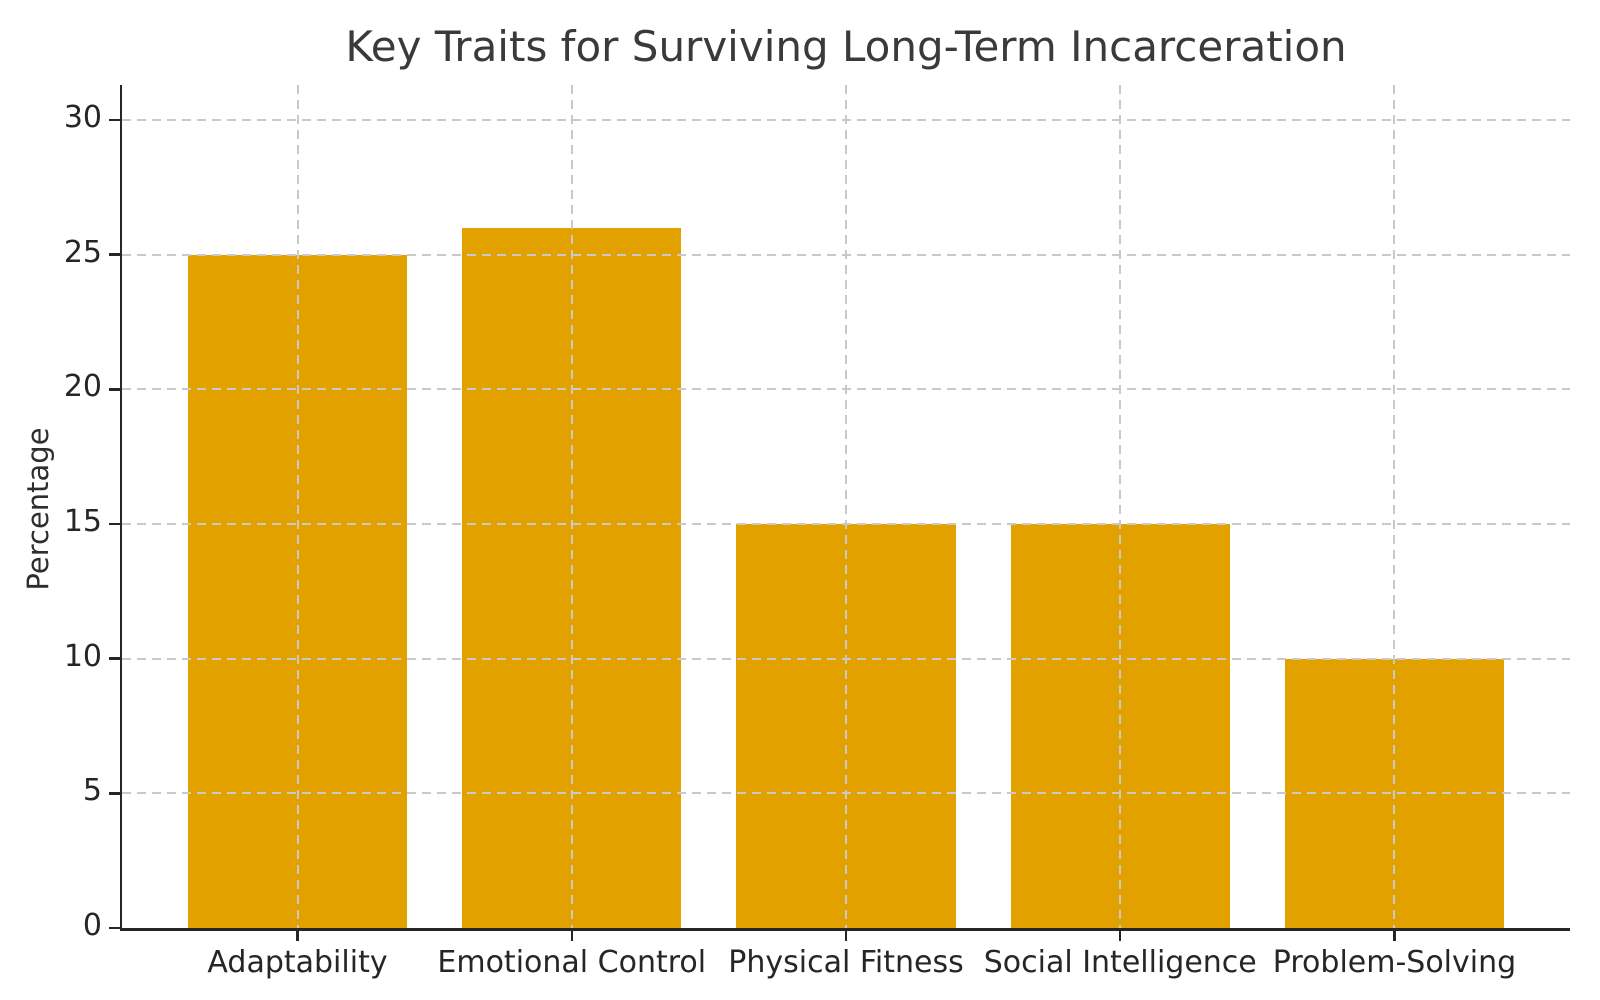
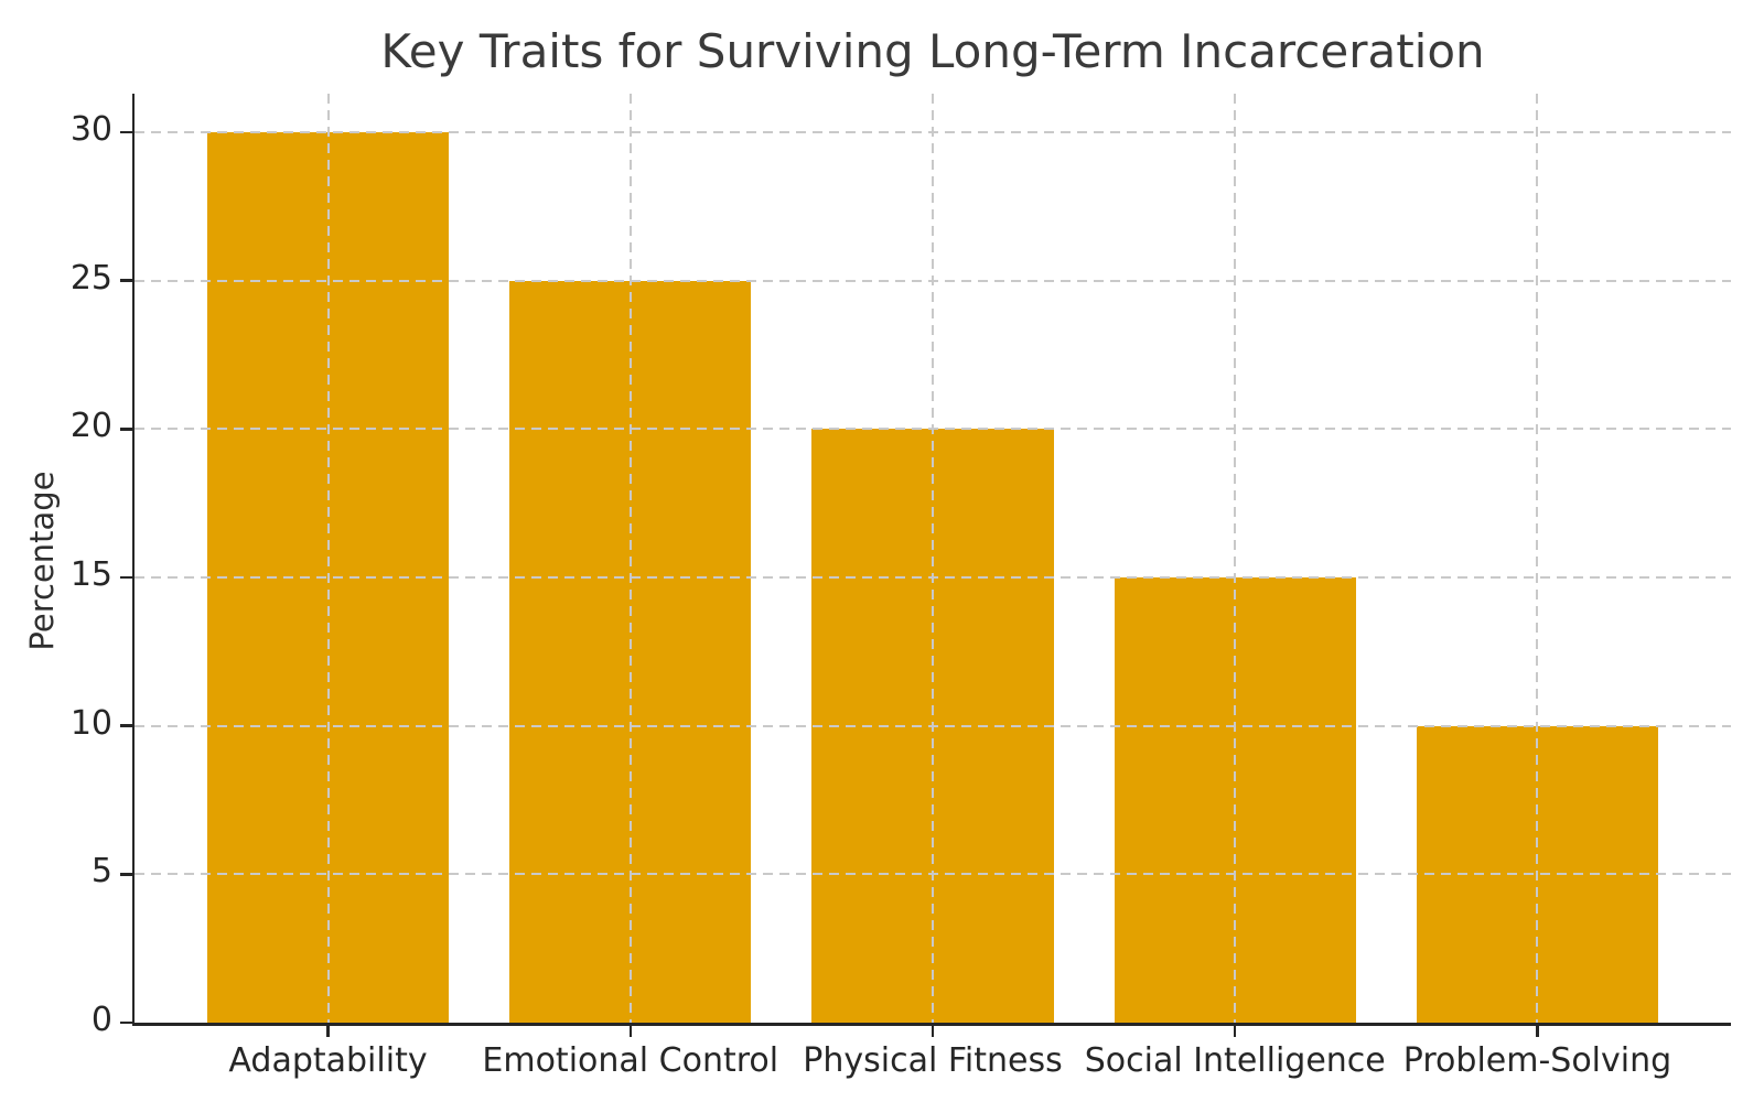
Adaptability: 25 -> 30
Emotional Control: 26 -> 25
Physical Fitness: 15 -> 20
